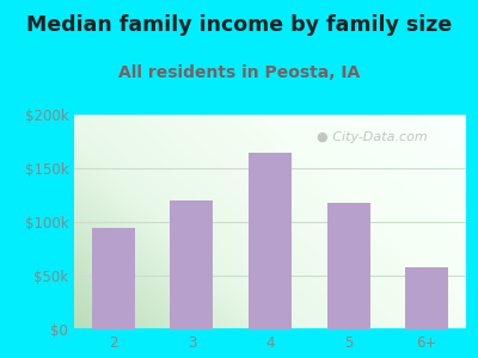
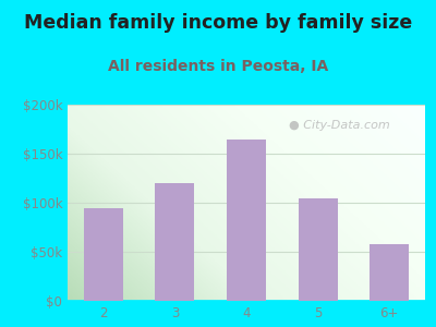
5: $118k -> $105k
